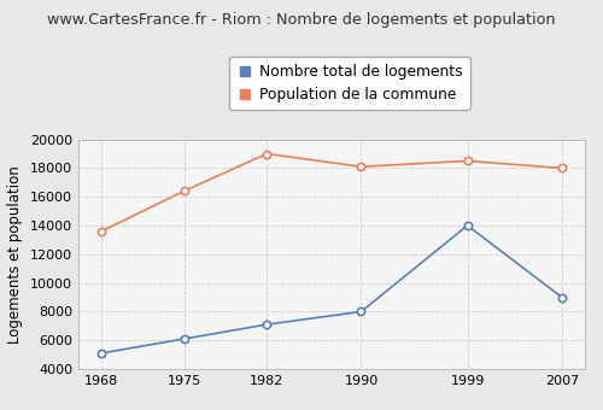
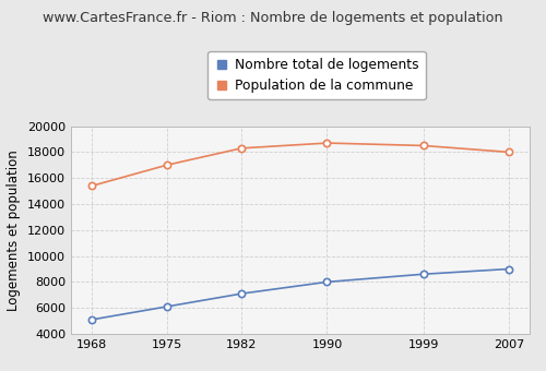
Population de la commune/1968: 13600 -> 15400
Population de la commune/1975: 16400 -> 17000
Population de la commune/1982: 19000 -> 18300
Population de la commune/1990: 18100 -> 18700
Nombre total de logements/1999: 14000 -> 8600
